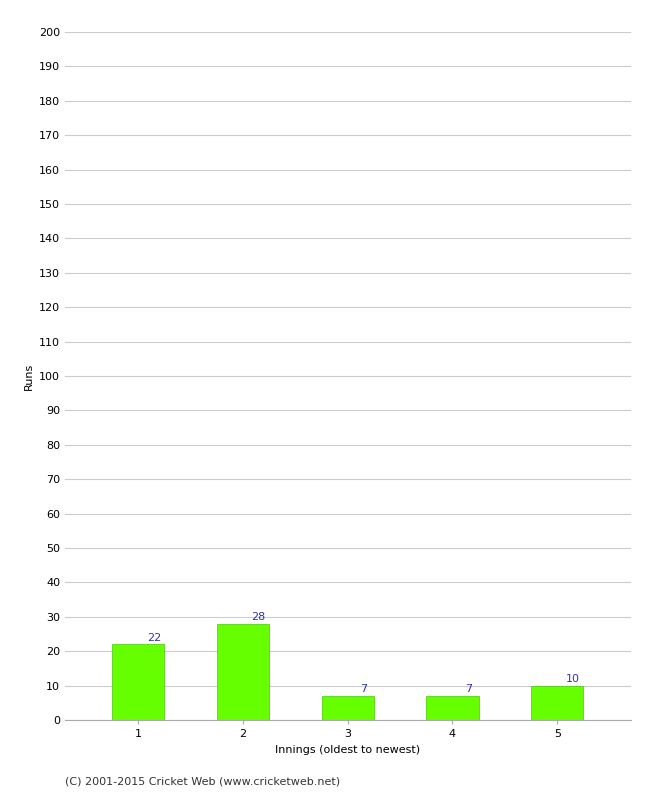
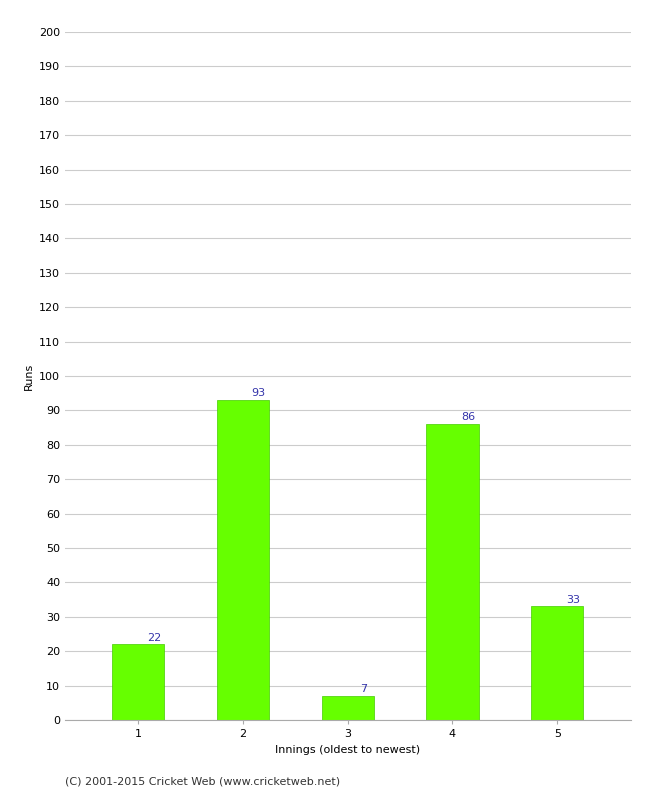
2: 28 -> 93
4: 7 -> 86
5: 10 -> 33
